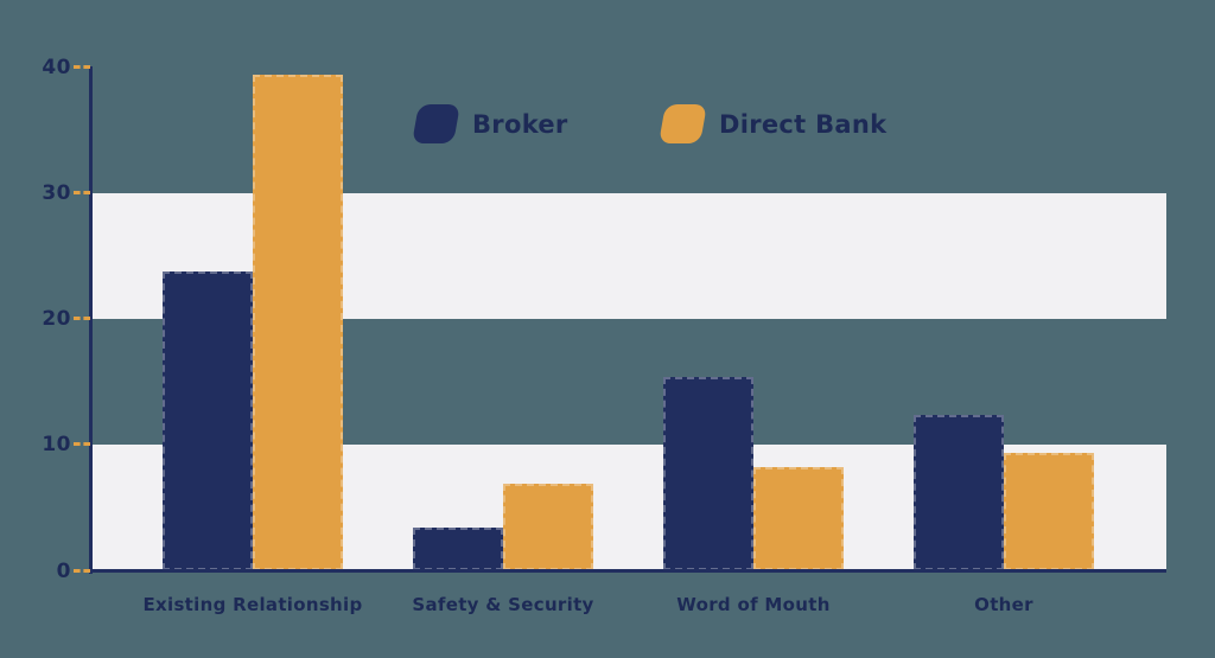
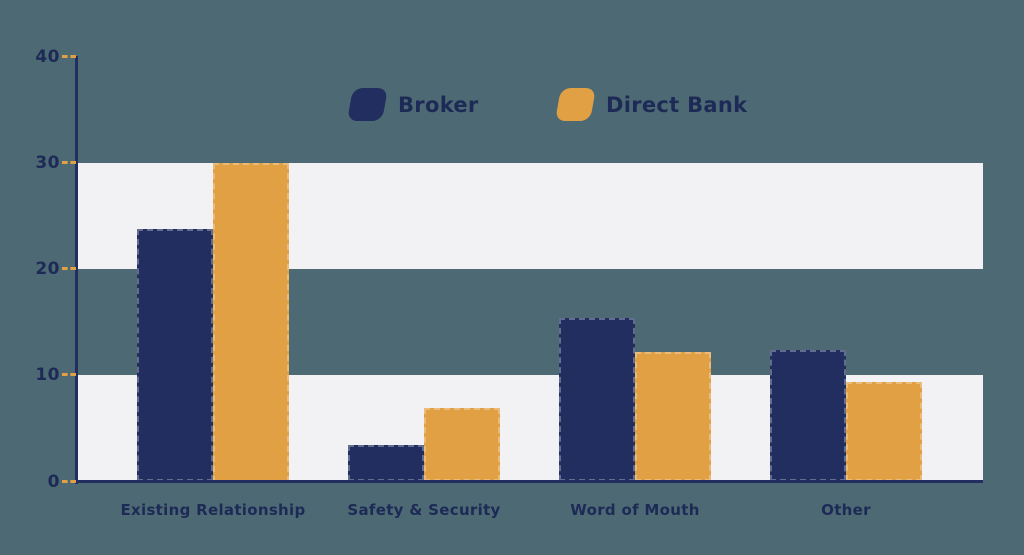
Direct Bank/Existing Relationship: 39.4 -> 30.0
Direct Bank/Word of Mouth: 8.2 -> 12.2
